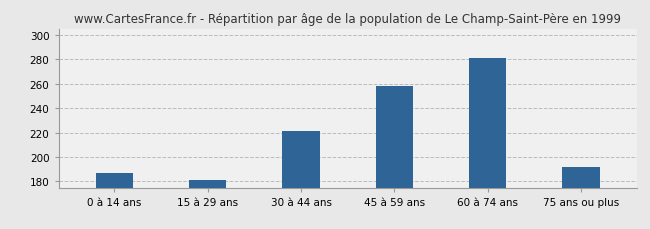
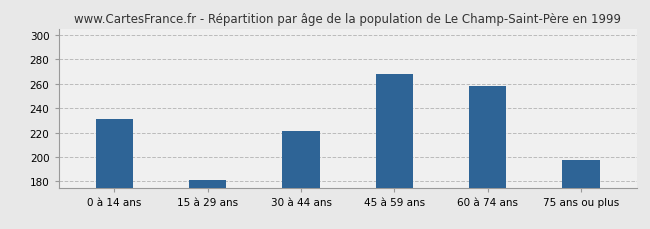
0 à 14 ans: 187 -> 231
45 à 59 ans: 258 -> 268
60 à 74 ans: 281 -> 258
75 ans ou plus: 192 -> 198
